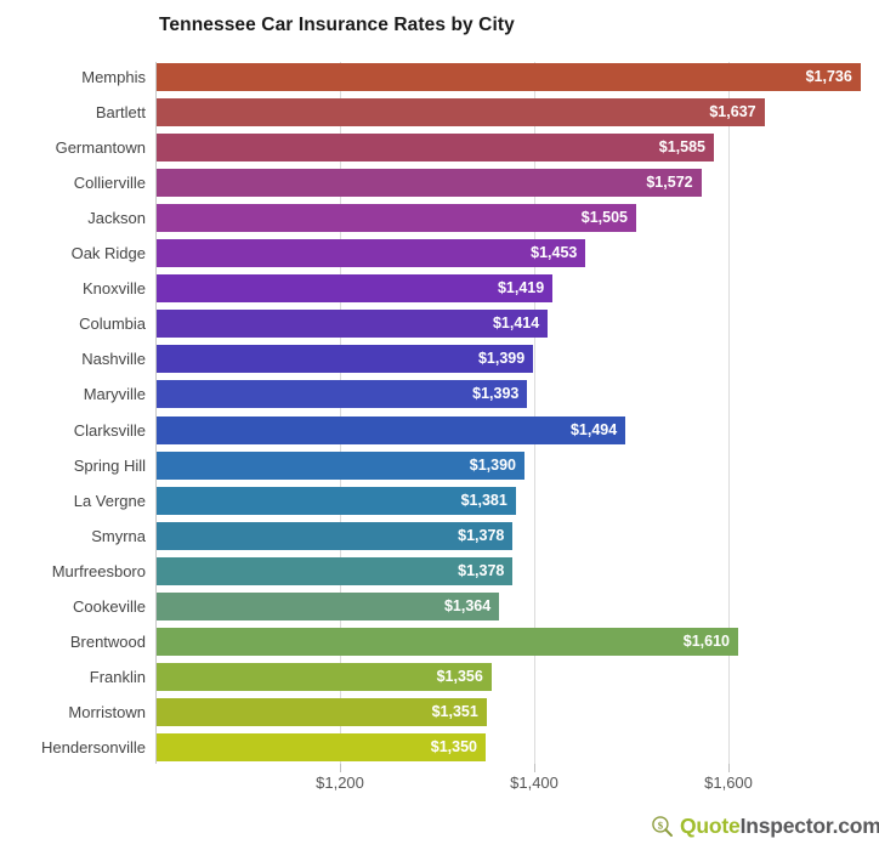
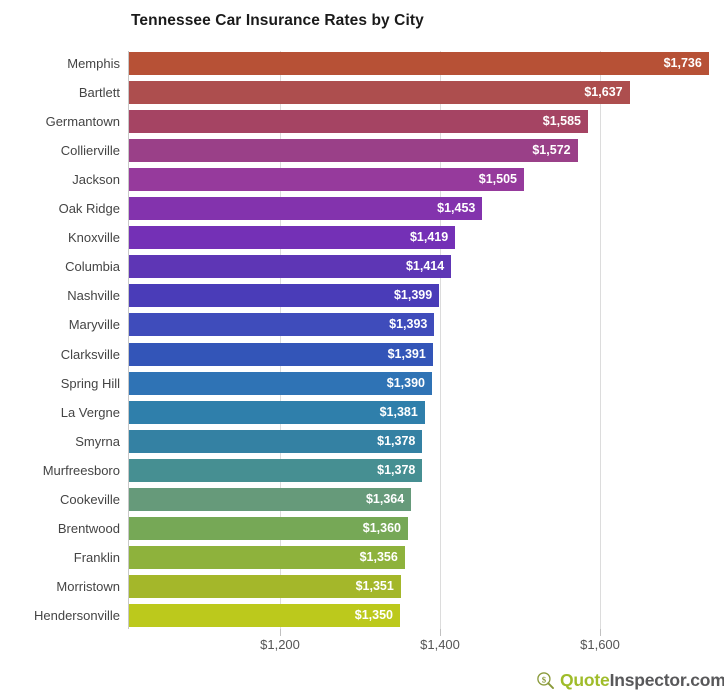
Clarksville: $1,494 -> $1,391
Brentwood: $1,610 -> $1,360
